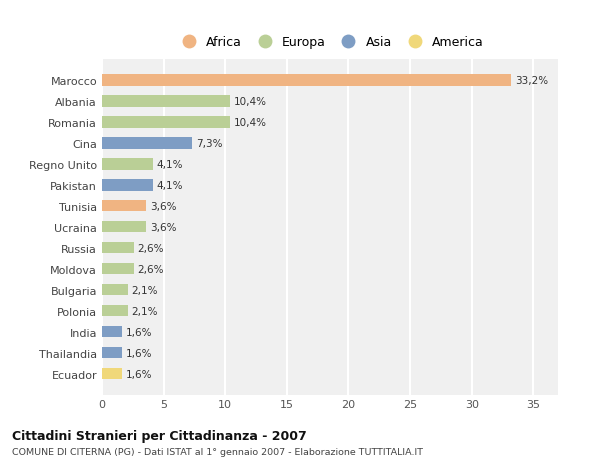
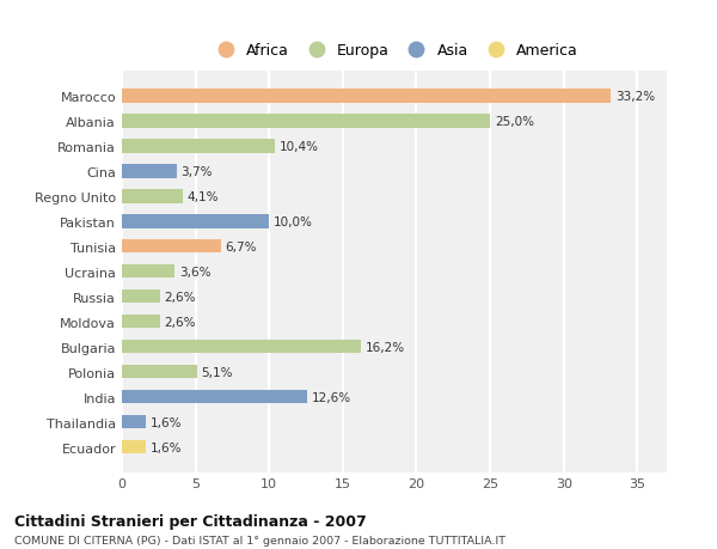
Albania: 10,4% -> 25,0%
Cina: 7,3% -> 3,7%
Pakistan: 4,1% -> 10,0%
Tunisia: 3,6% -> 6,7%
Bulgaria: 2,1% -> 16,2%
Polonia: 2,1% -> 5,1%
India: 1,6% -> 12,6%
